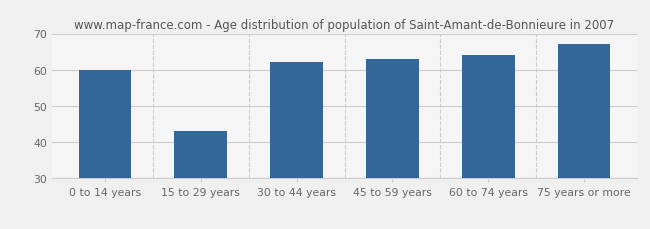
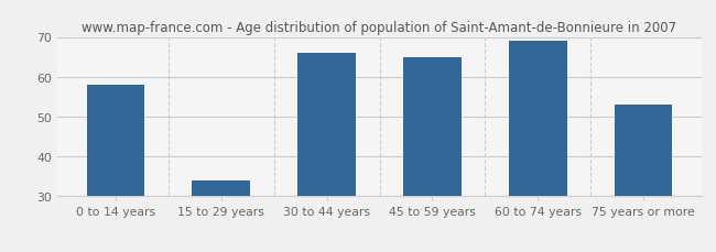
0 to 14 years: 60 -> 58
15 to 29 years: 43 -> 34
30 to 44 years: 62 -> 66
45 to 59 years: 63 -> 65
60 to 74 years: 64 -> 69
75 years or more: 67 -> 53
